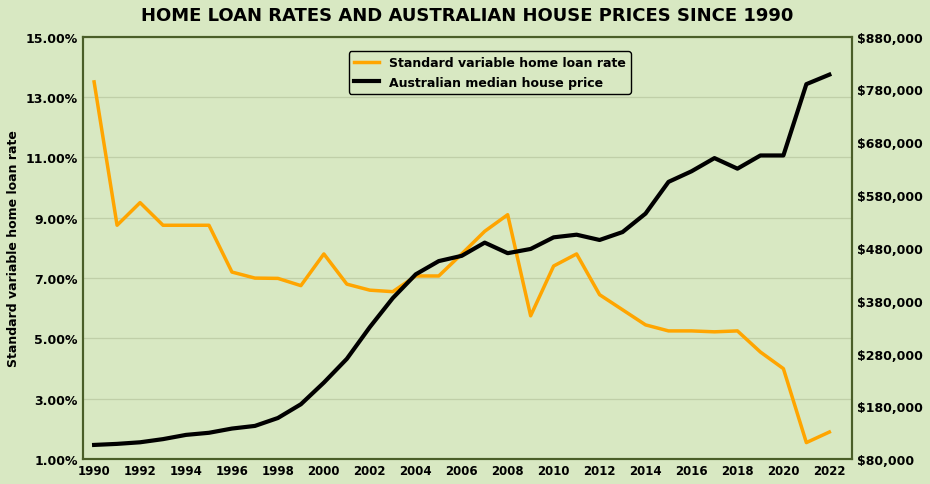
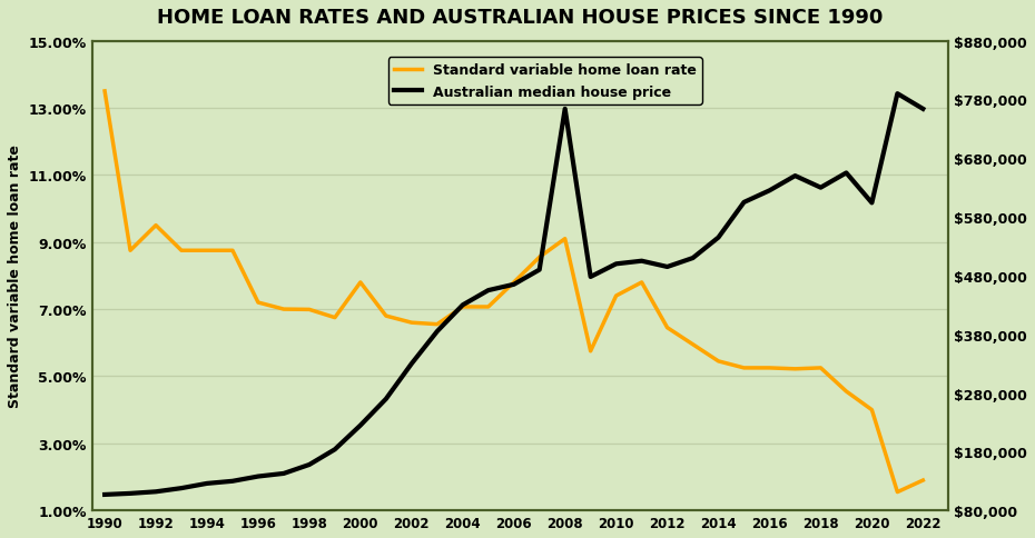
Australian median house price/2008: $470,000 -> $764,000
Australian median house price/2020: $655,000 -> $604,000
Australian median house price/2022: $808,000 -> $764,000
